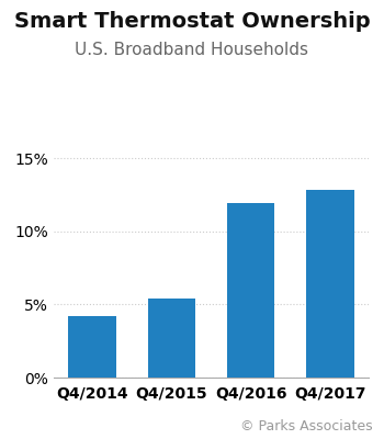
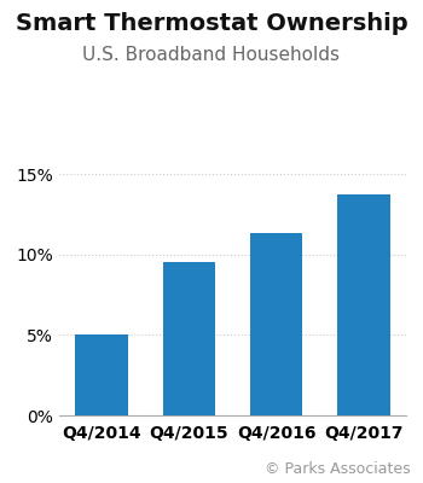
Q4/2014: 4.2% -> 5.0%
Q4/2015: 5.4% -> 9.5%
Q4/2016: 11.9% -> 11.3%
Q4/2017: 12.8% -> 13.7%
